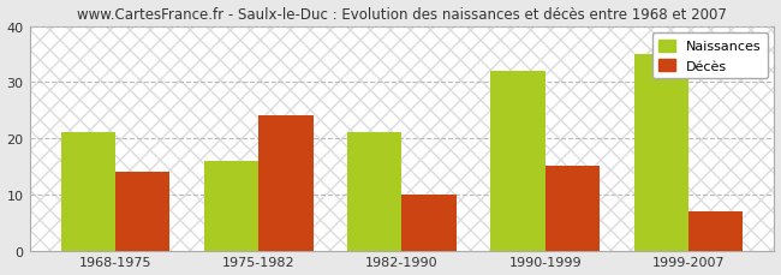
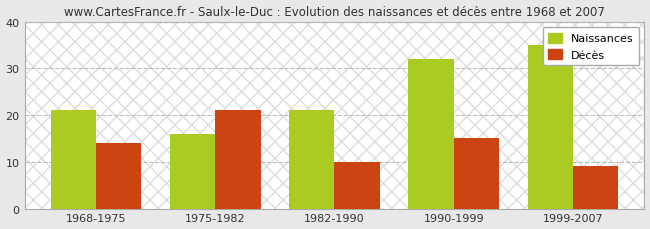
Décès/1975-1982: 24 -> 21
Décès/1999-2007: 7 -> 9
